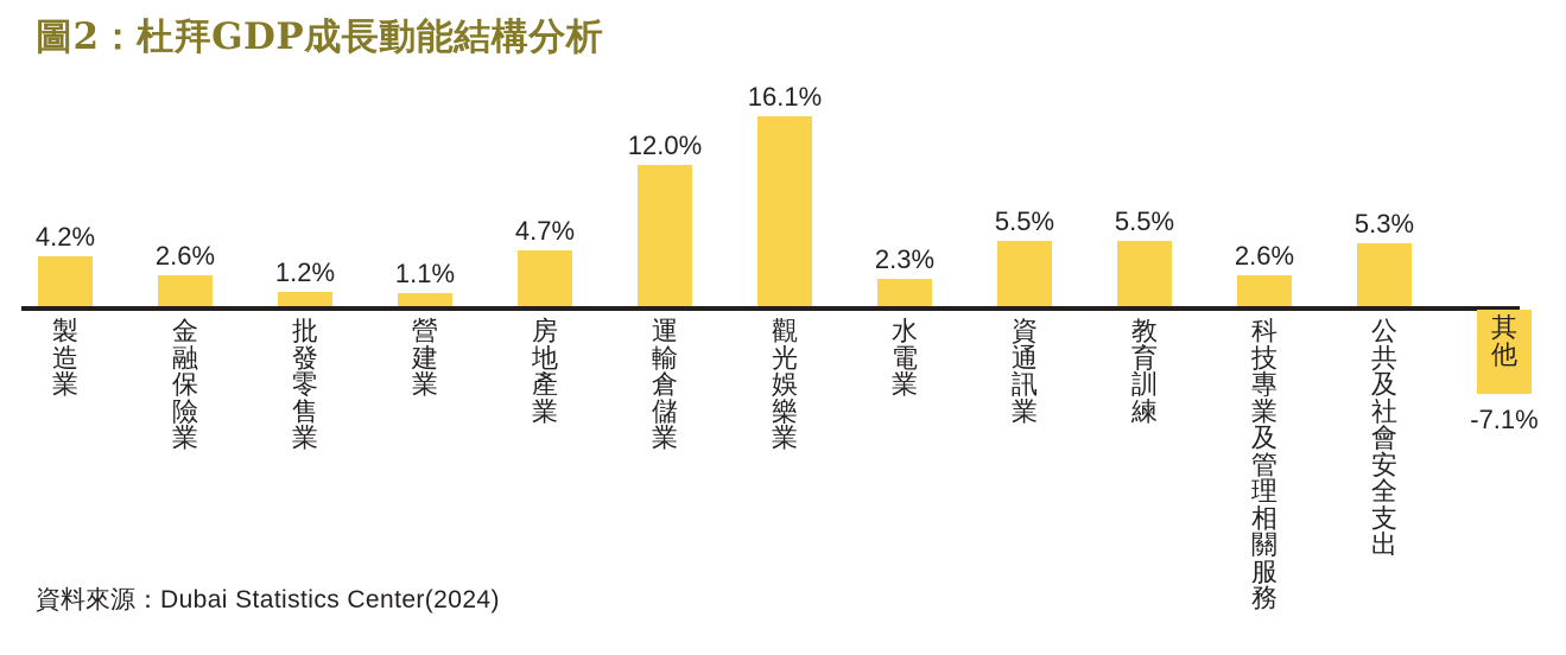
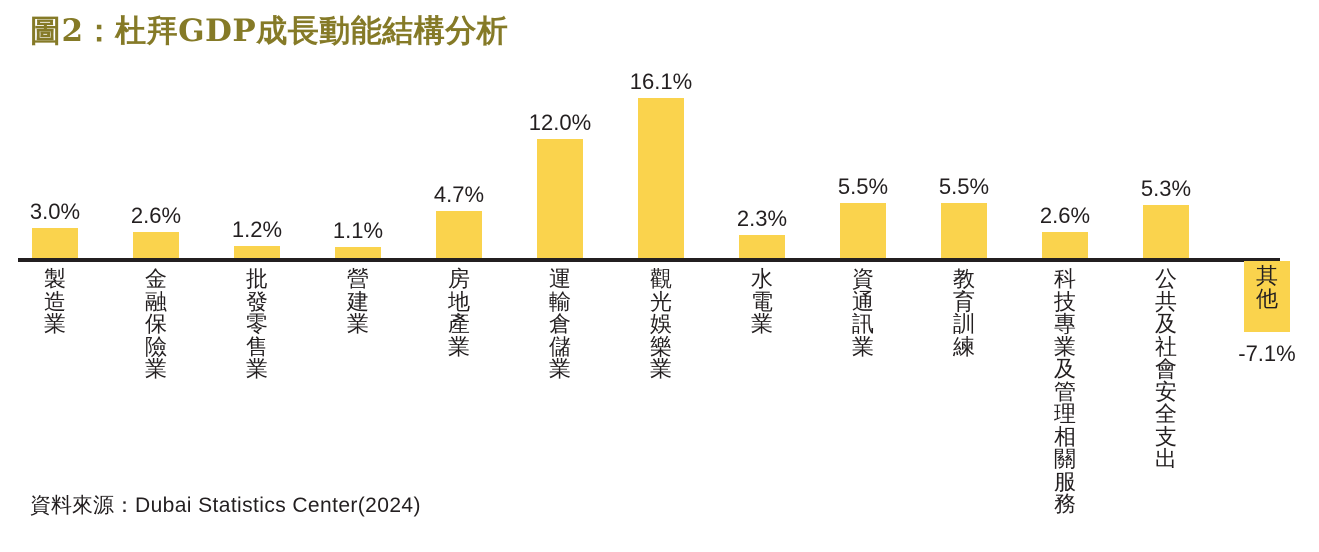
製造業: 4.2% -> 3.0%
